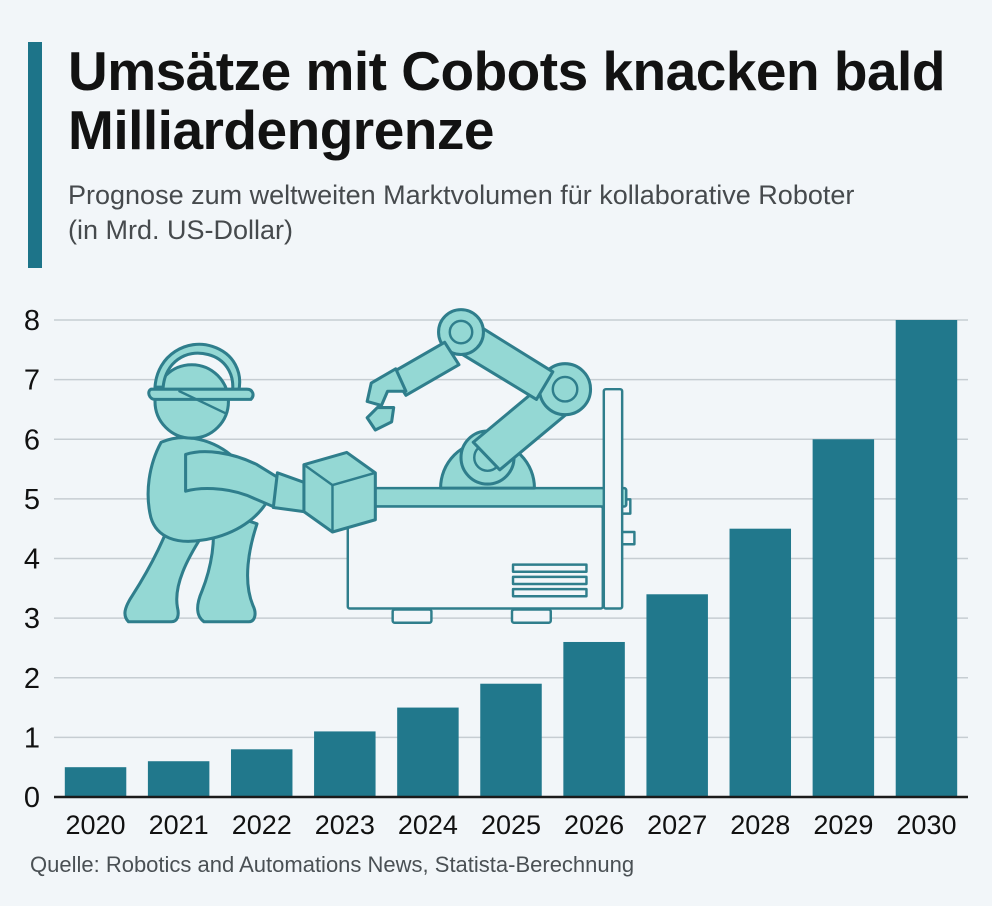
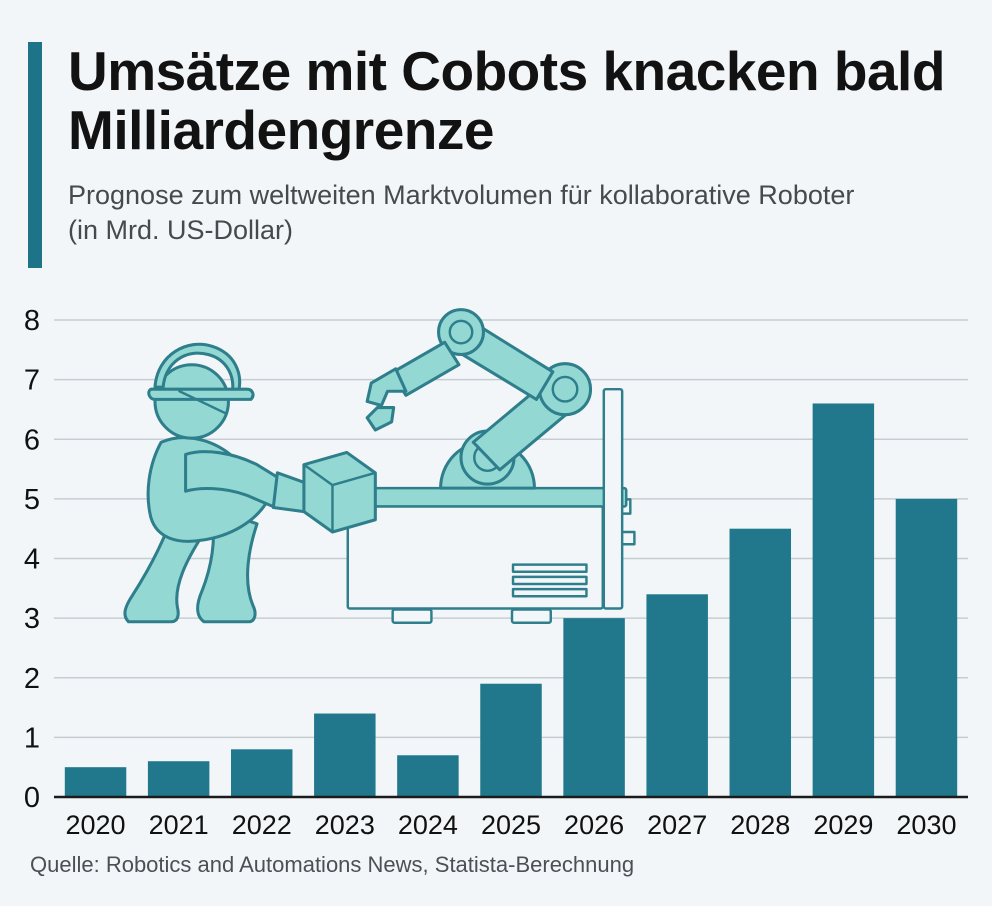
2023: 1.1 -> 1.4
2024: 1.5 -> 0.7
2026: 2.6 -> 3.0
2029: 6.0 -> 6.6
2030: 8.0 -> 5.0
